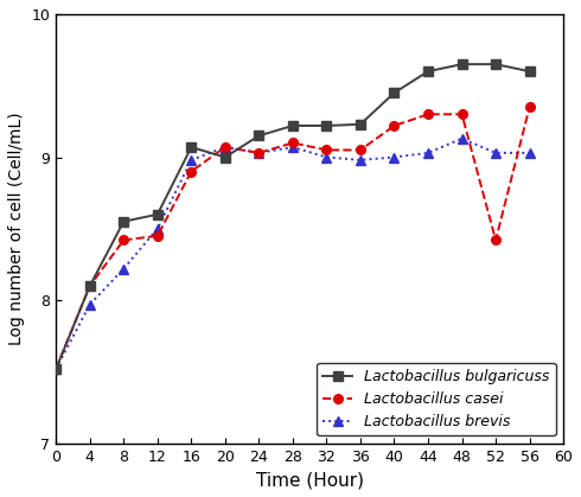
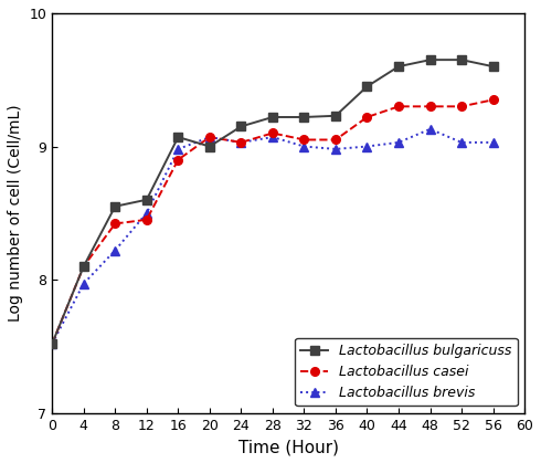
Lactobacillus casei/52: 8.42 -> 9.30
